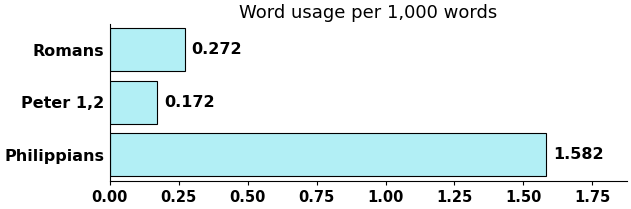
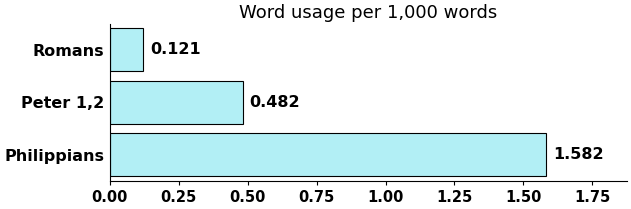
Romans: 0.272 -> 0.121
Peter 1,2: 0.172 -> 0.482
